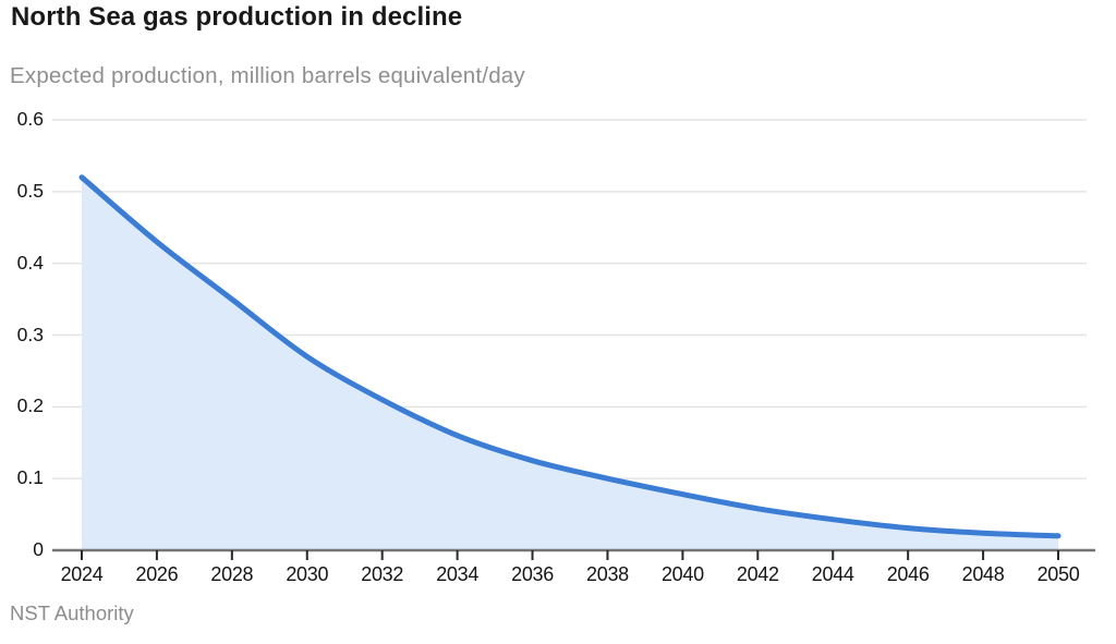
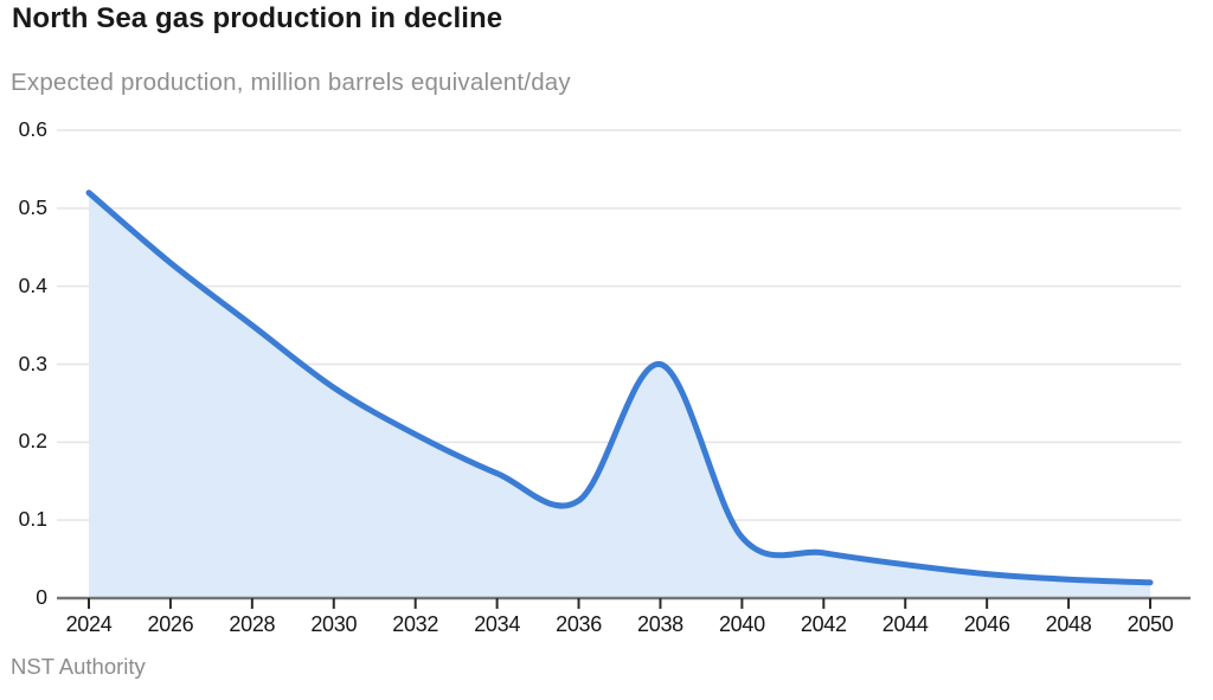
2038: 0.10 -> 0.30
